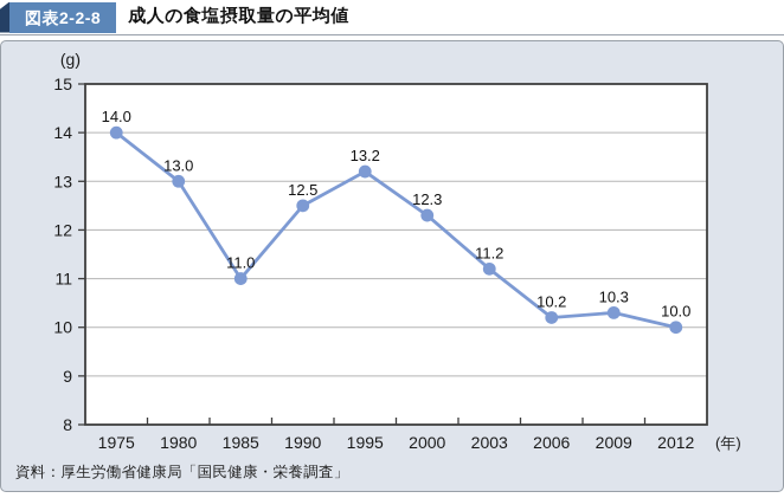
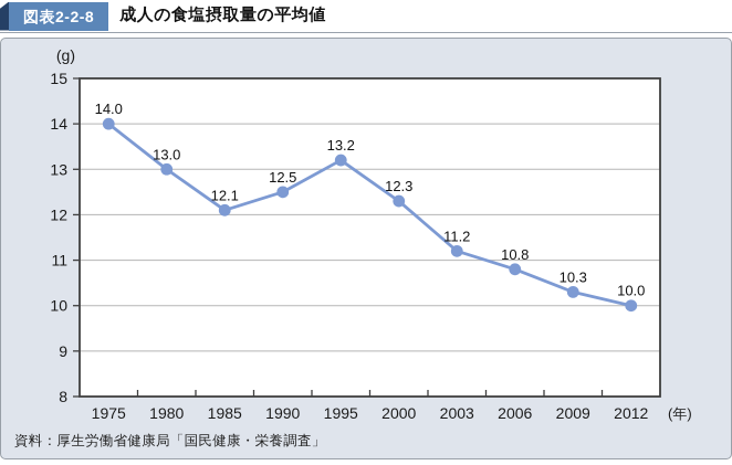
1985: 11.0 -> 12.1
2006: 10.2 -> 10.8
